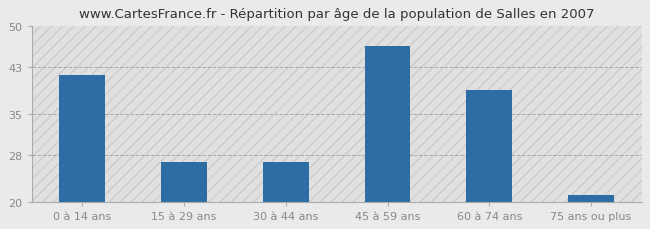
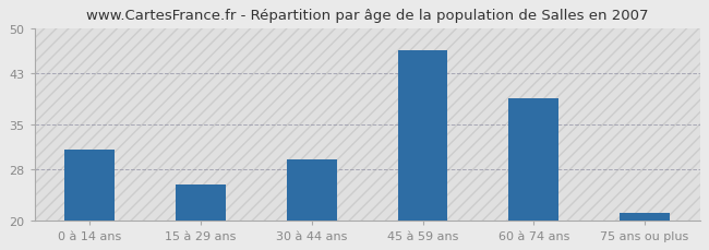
0 à 14 ans: 41.6 -> 31.0
15 à 29 ans: 26.8 -> 25.5
30 à 44 ans: 26.8 -> 29.5
